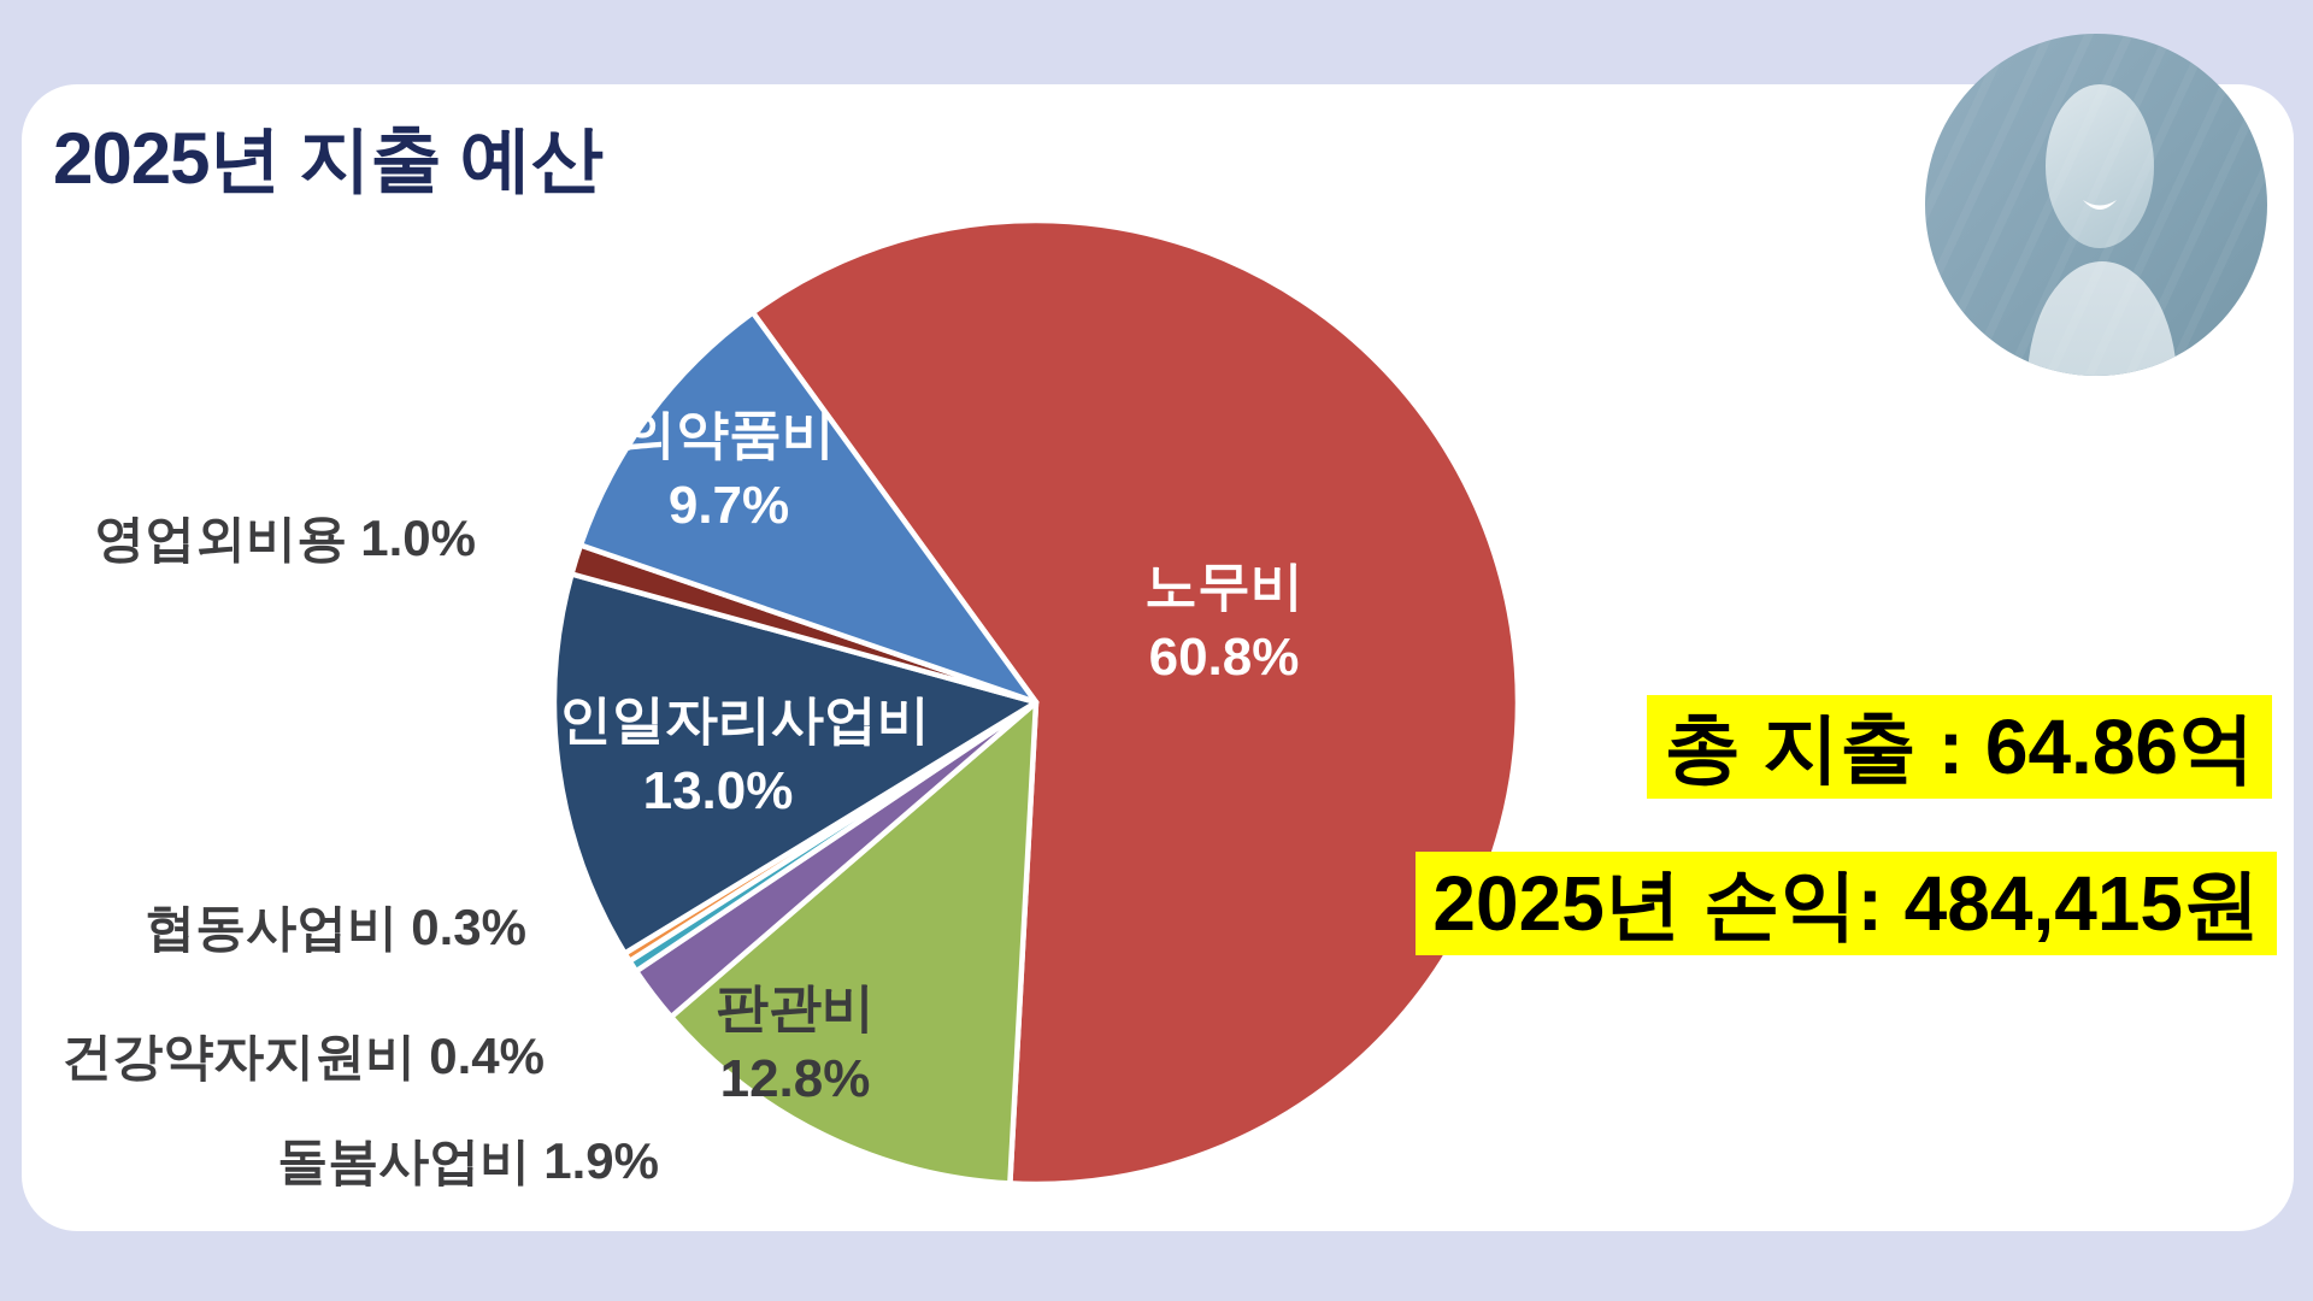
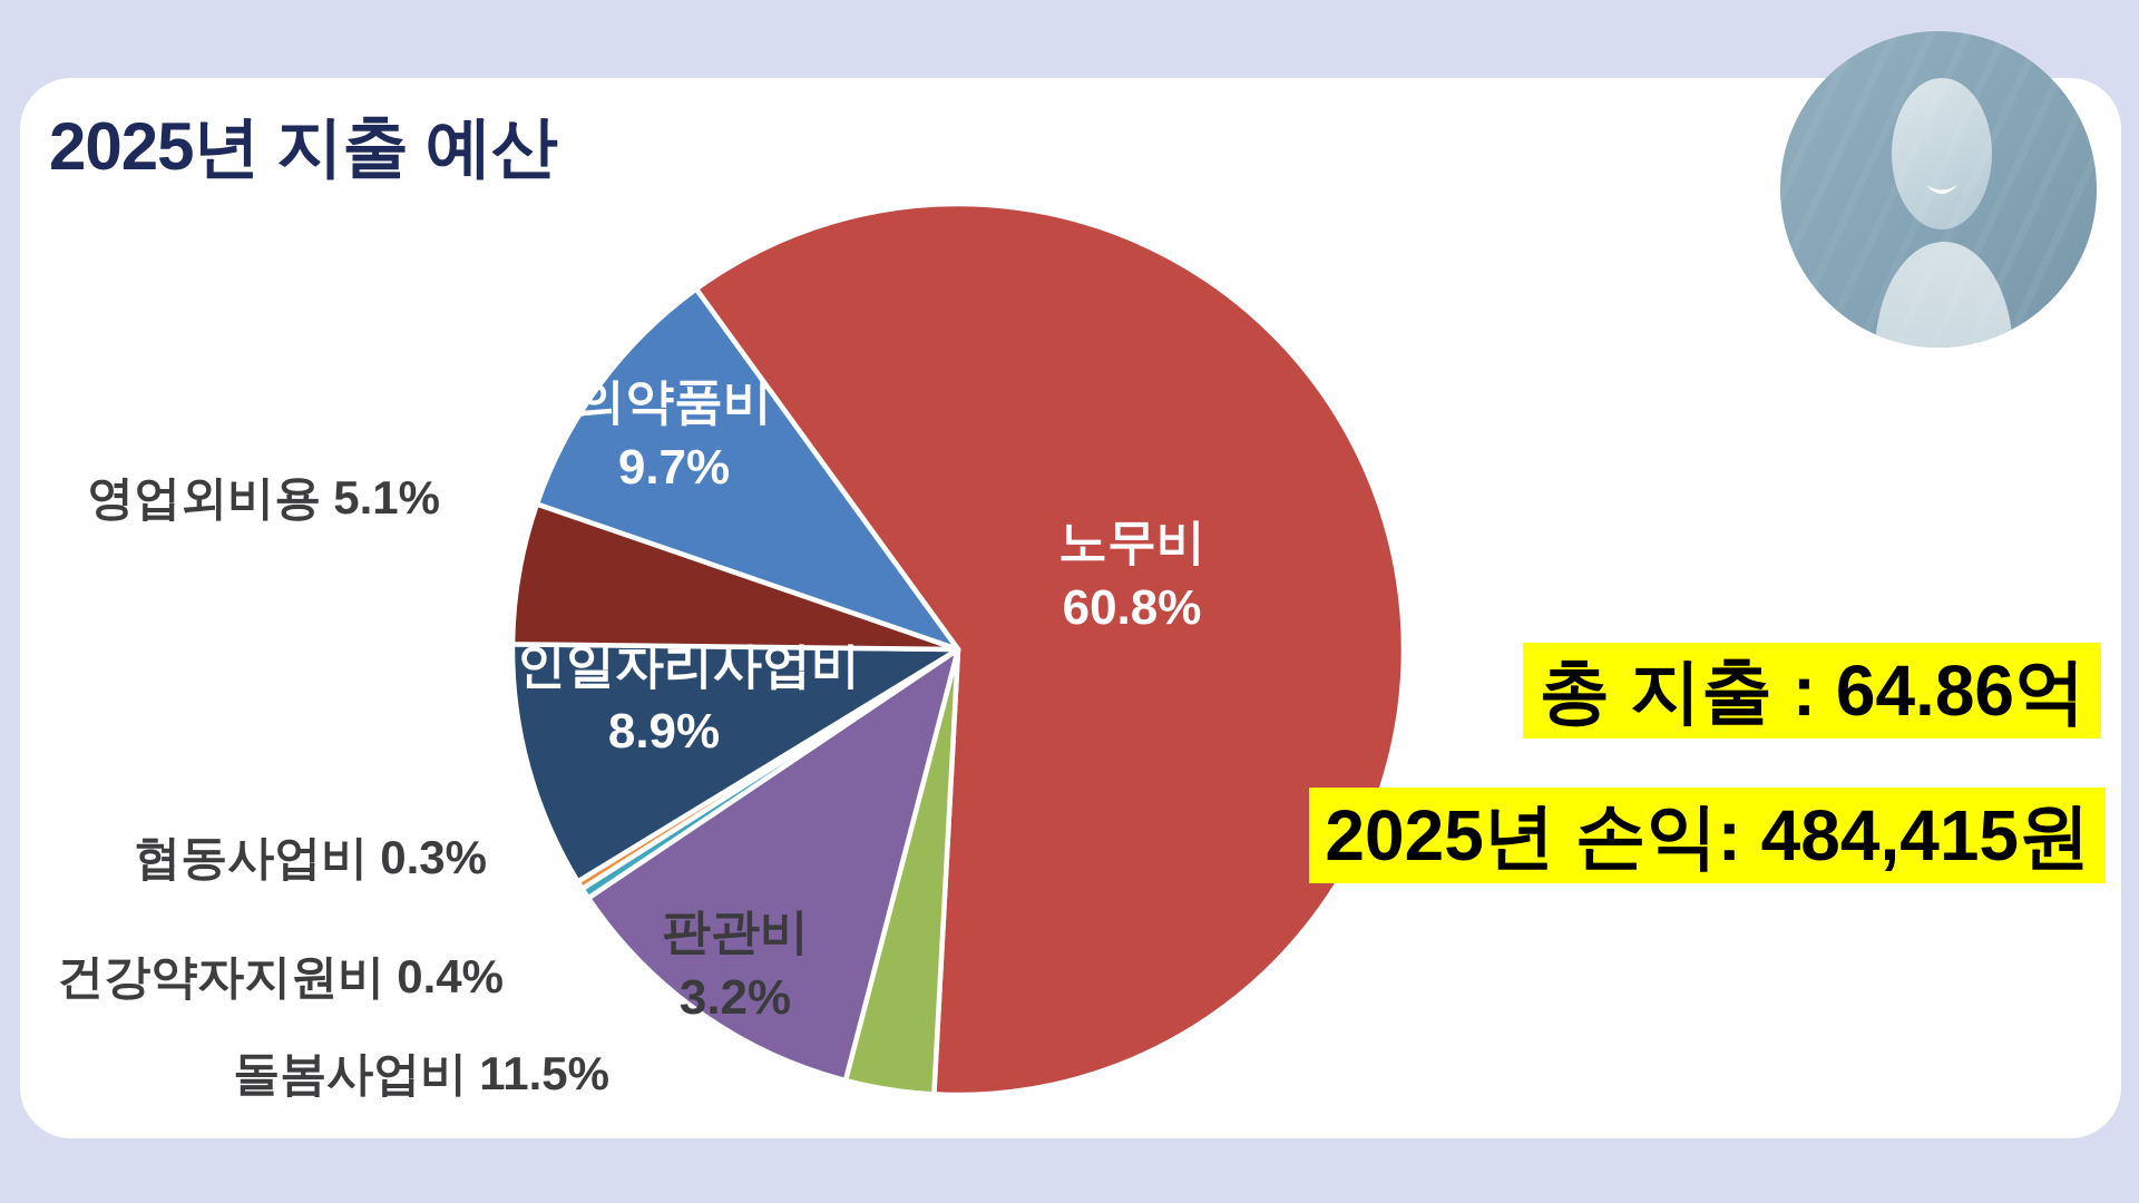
판관비: 12.8% -> 3.2%
돌봄사업비: 1.9% -> 11.5%
노인일자리사업비: 13.0% -> 8.9%
영업외비용: 1.0% -> 5.1%
